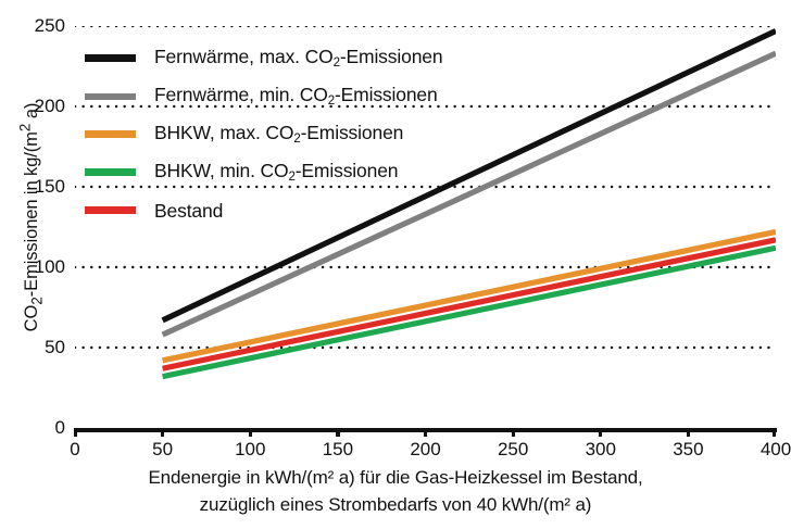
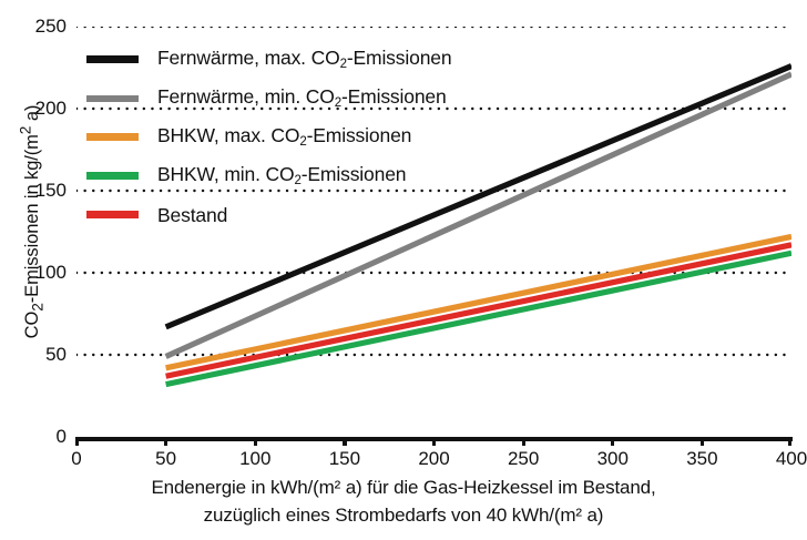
Fernwärme, min. CO2-Emissionen/50: 58 -> 49
Fernwärme, max. CO2-Emissionen/400: 247 -> 226
Fernwärme, min. CO2-Emissionen/400: 233 -> 221
